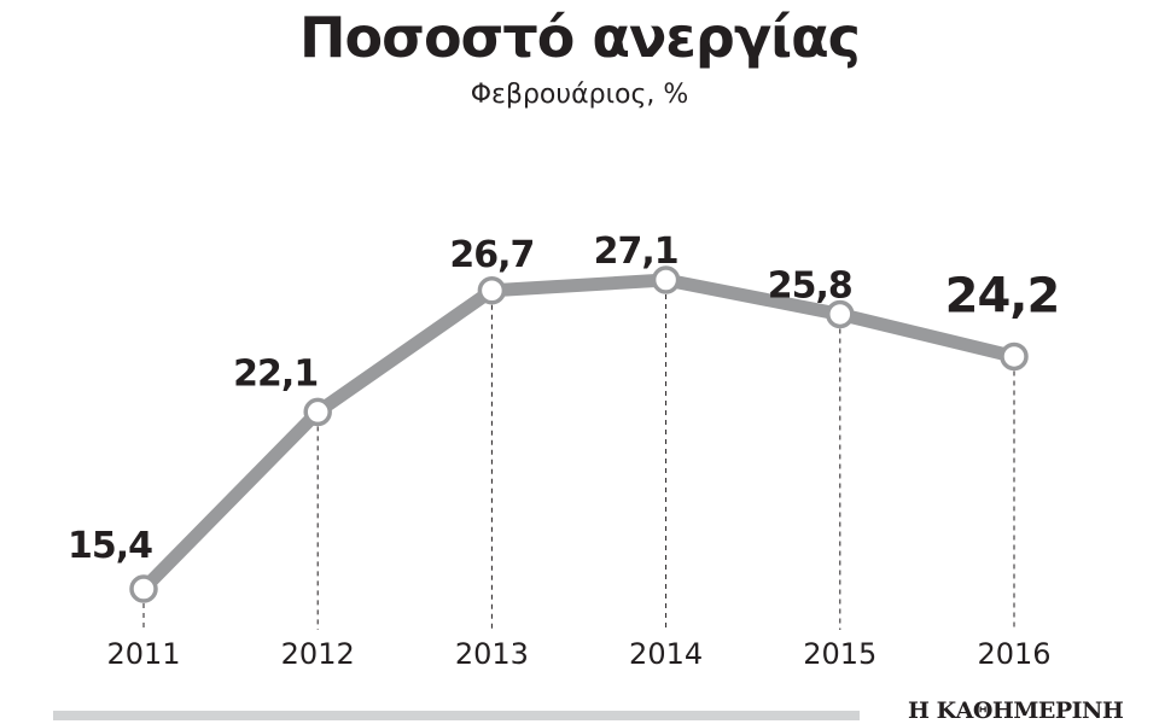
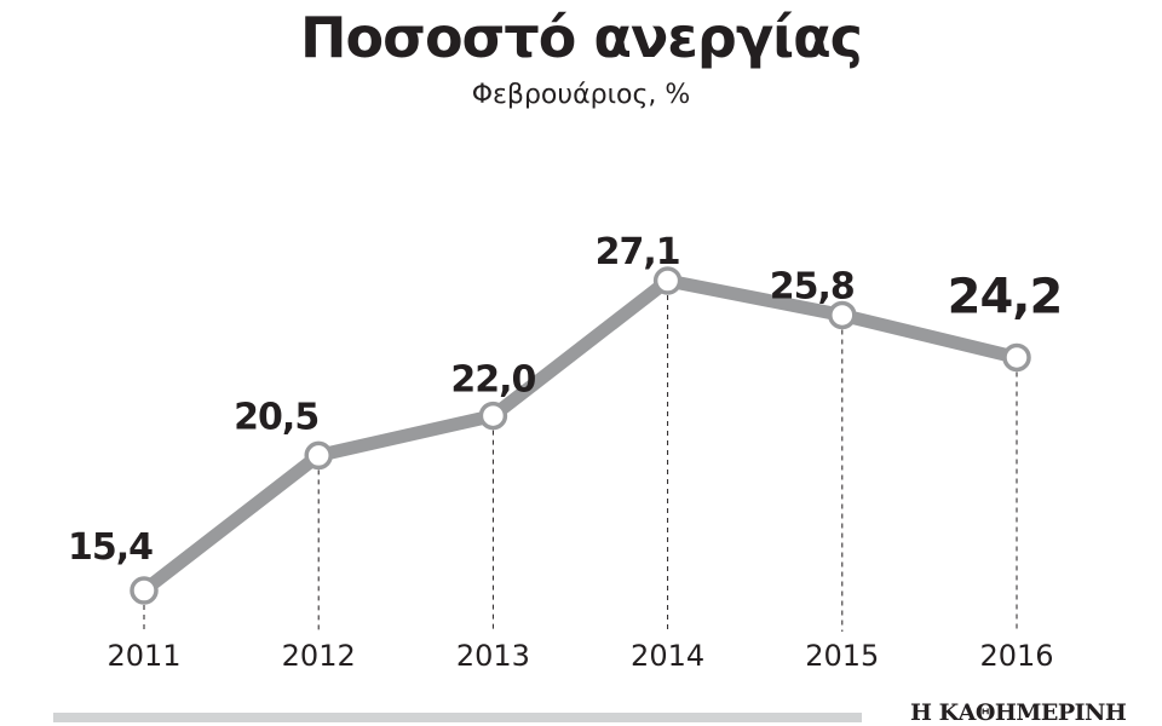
2012: 22,1 -> 20,5
2013: 26,7 -> 22,0
